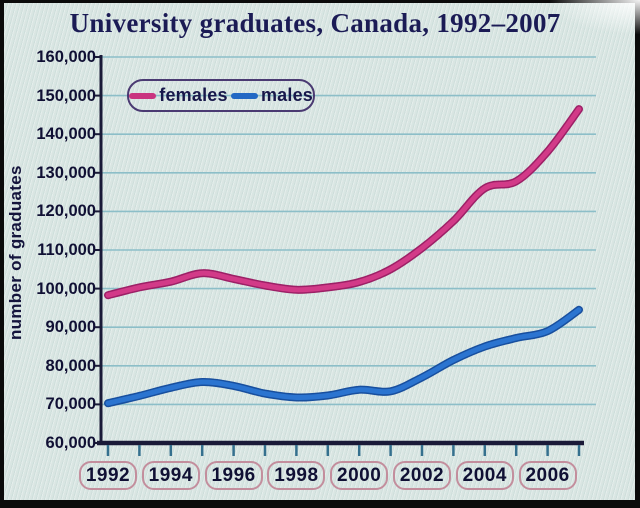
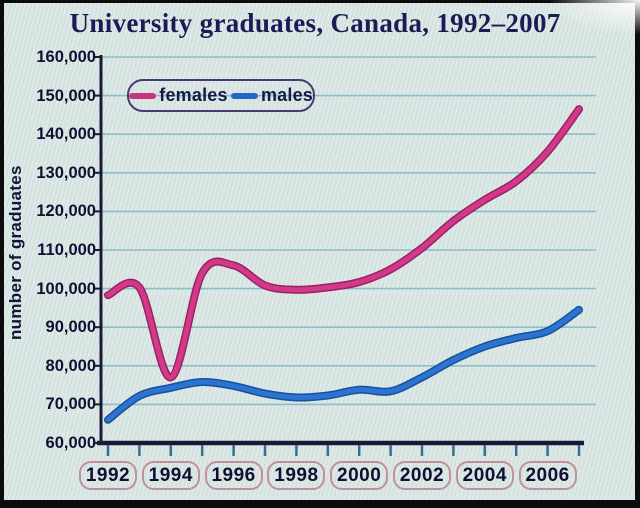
males/1992: 70000 -> 66000
females/1994: 102000 -> 77000
females/1996: 102000 -> 106000
females/2004: 126000 -> 123000
